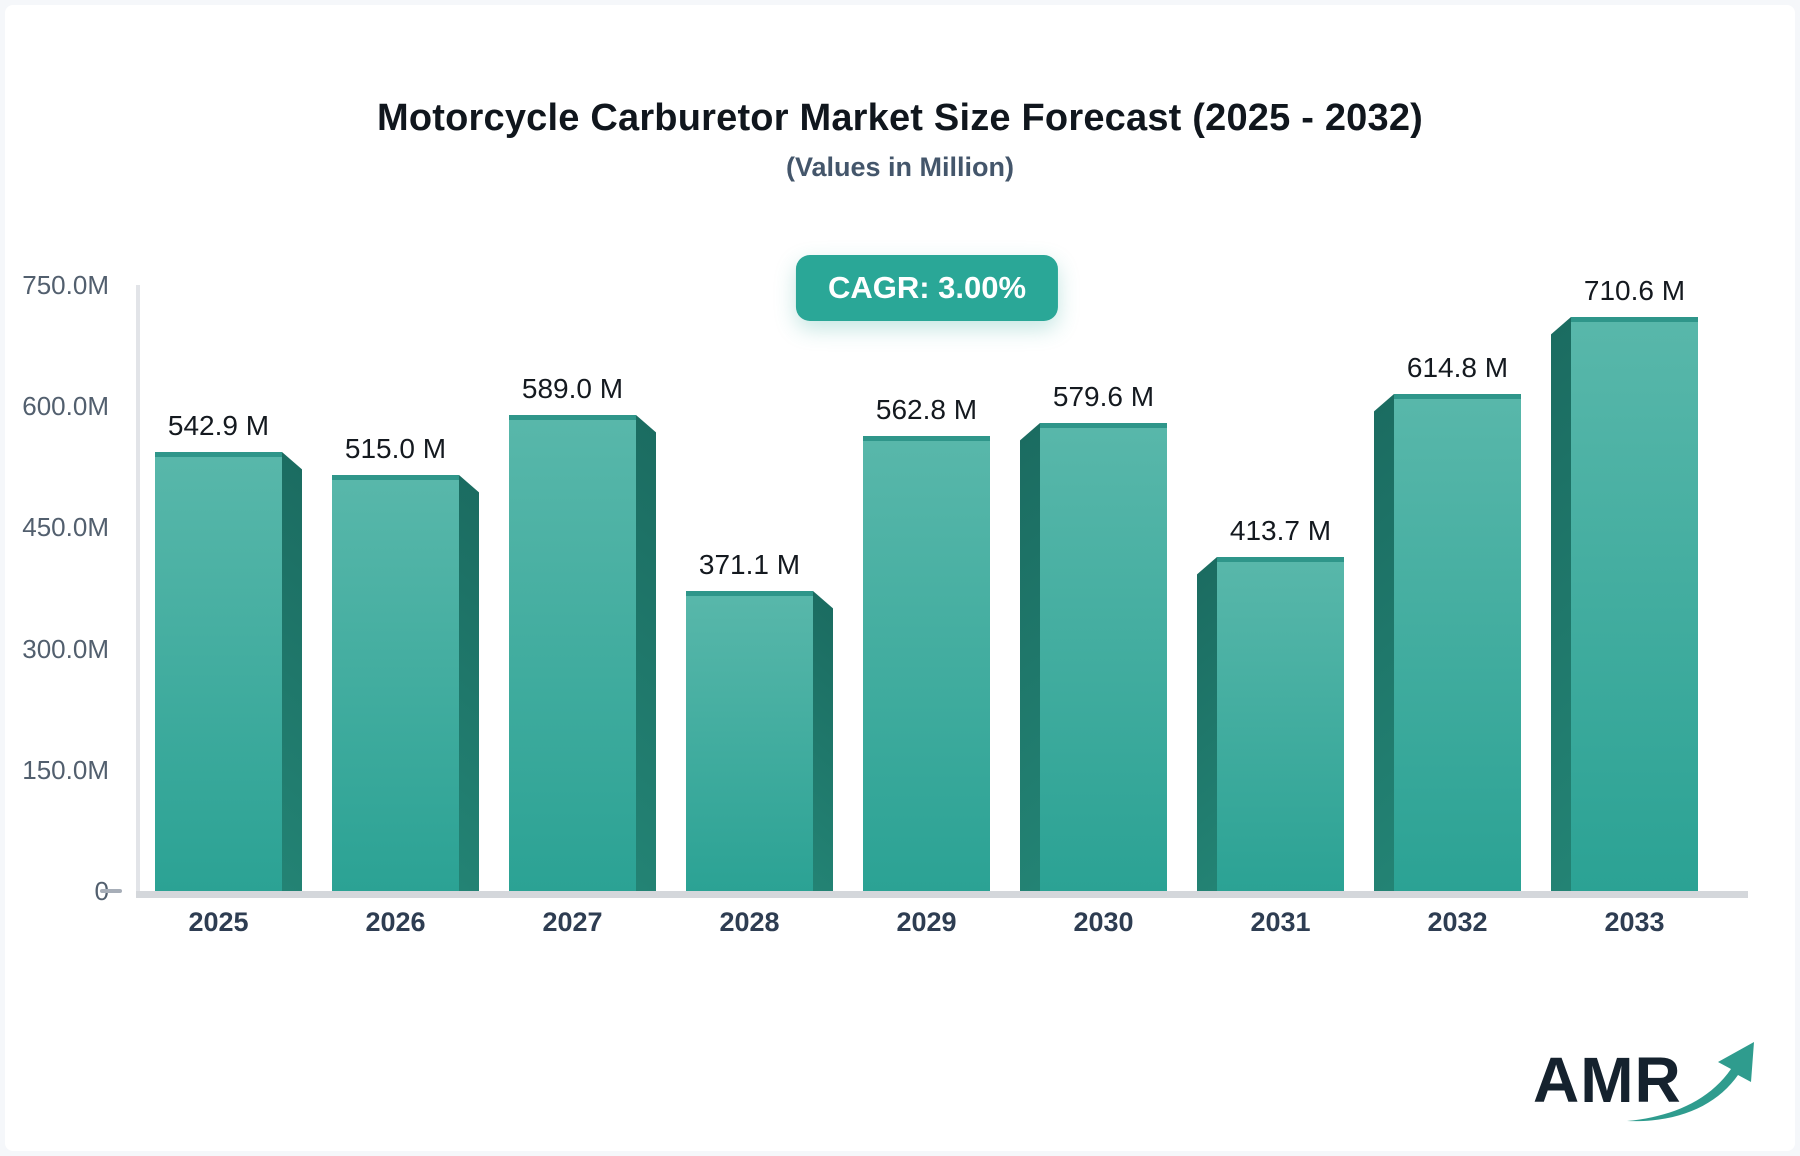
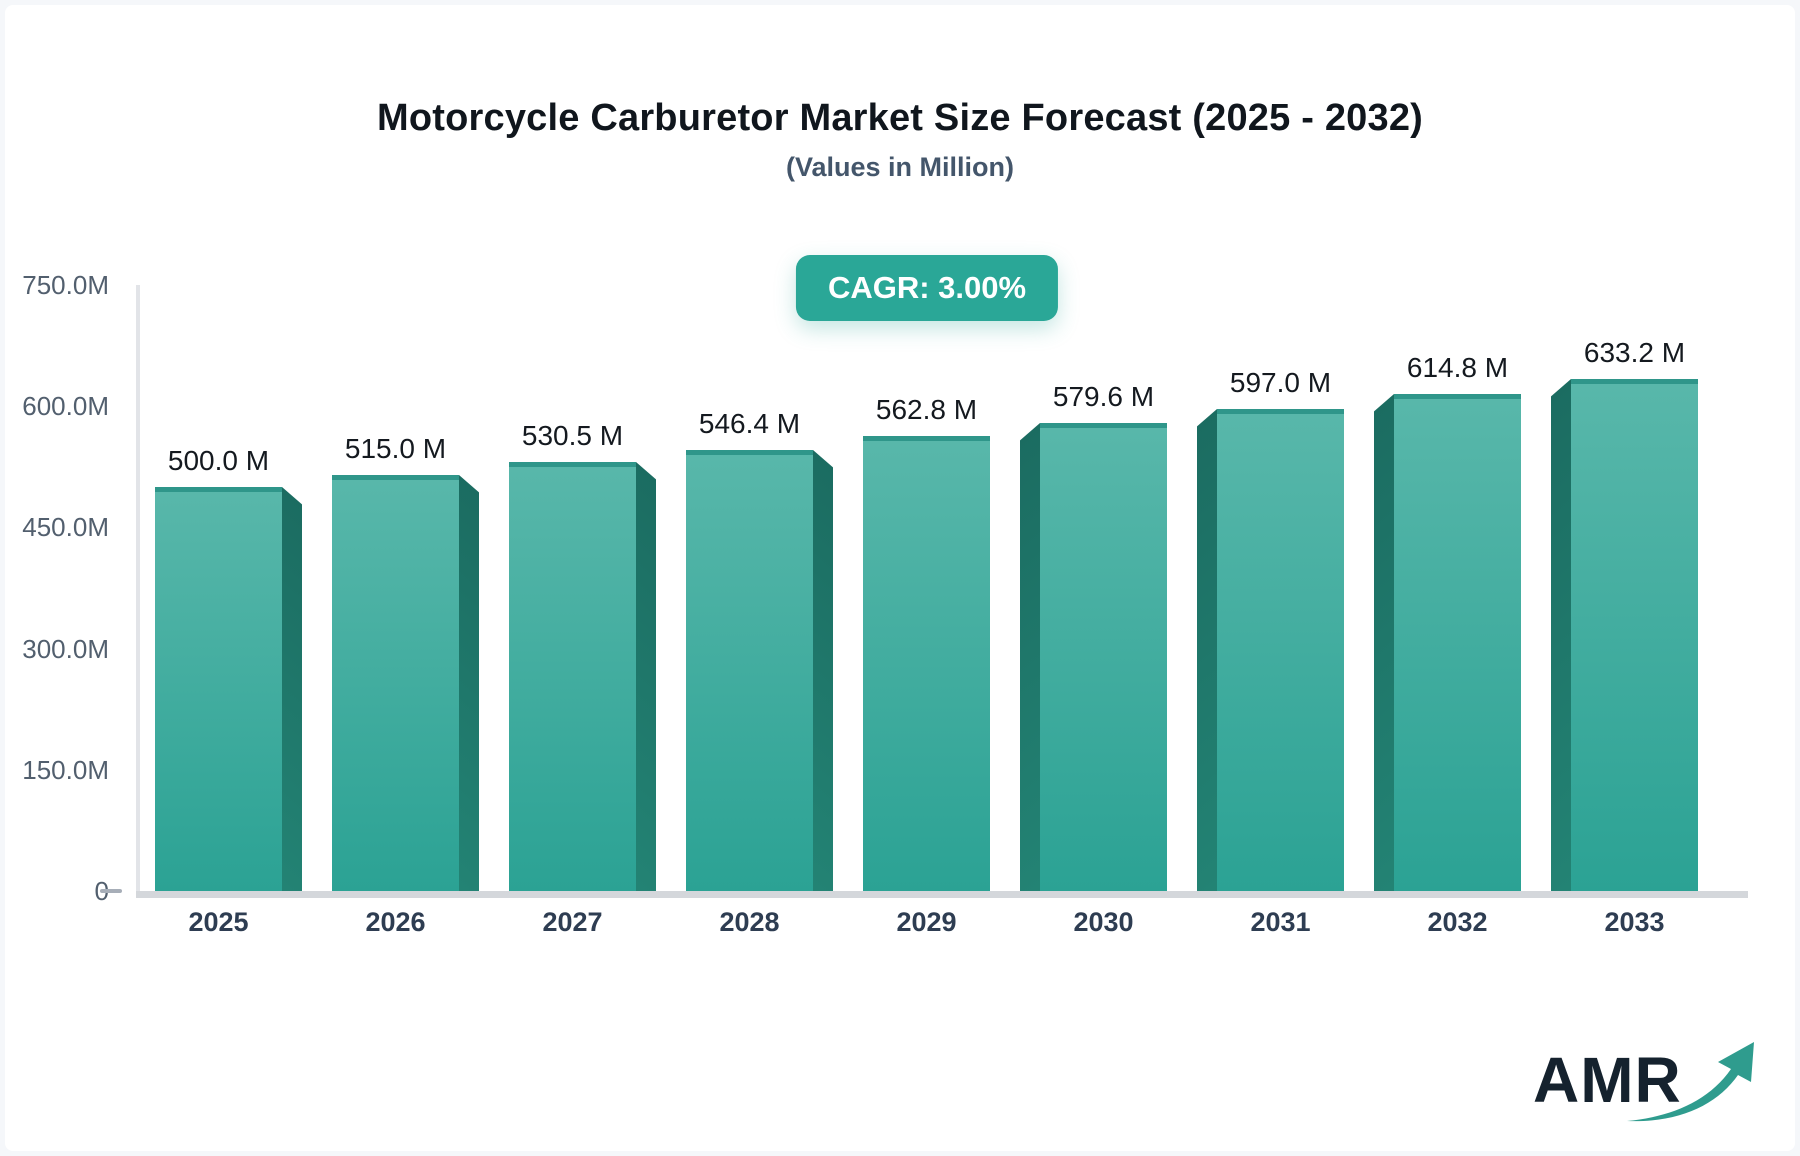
2025: 542.9 -> 500.0
2027: 589.0 -> 530.5
2028: 371.1 -> 546.4
2031: 413.7 -> 597.0
2033: 710.6 -> 633.2
